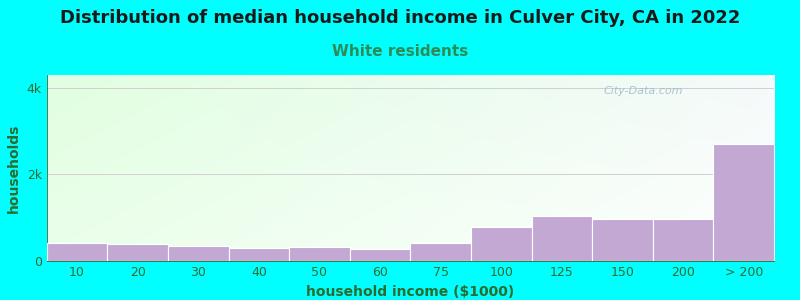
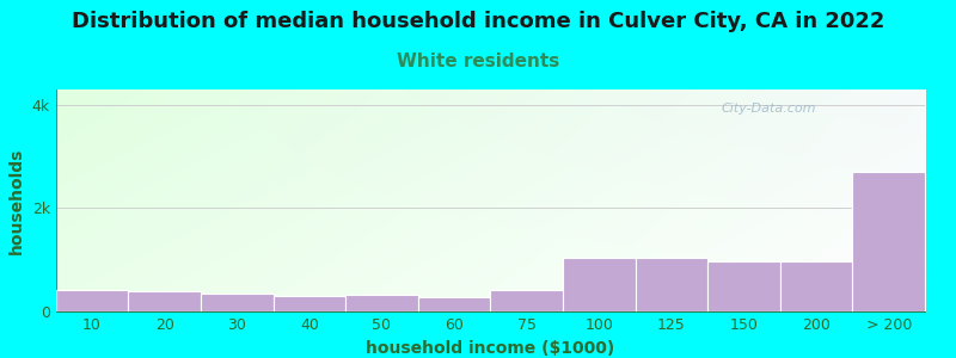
100: 0.80k -> 1.05k
